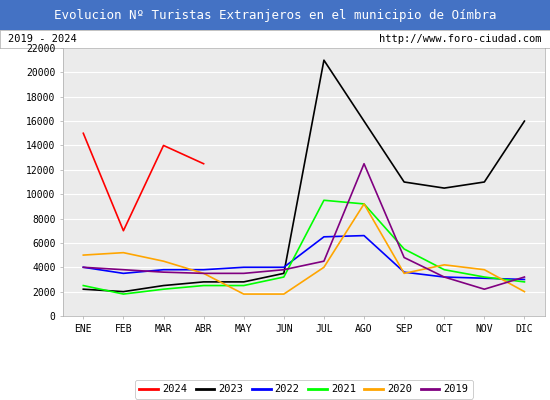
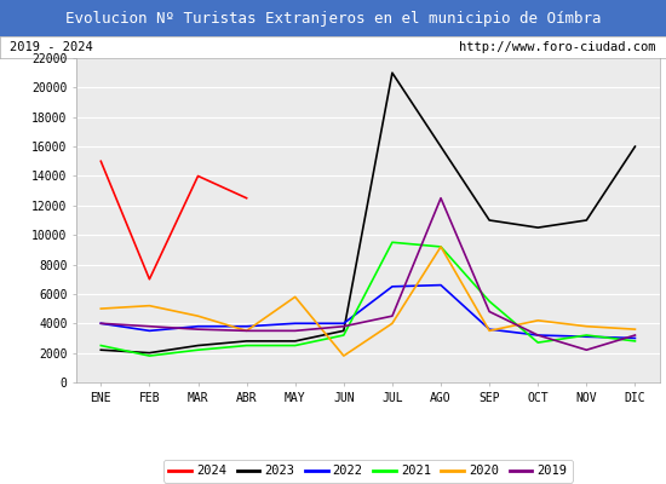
2020/MAY: 1800 -> 5800
2021/OCT: 3800 -> 2700
2020/DIC: 2000 -> 3600
